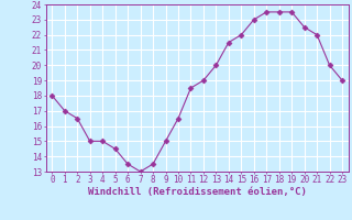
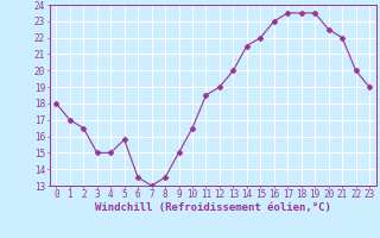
5: 14.5 -> 15.8
